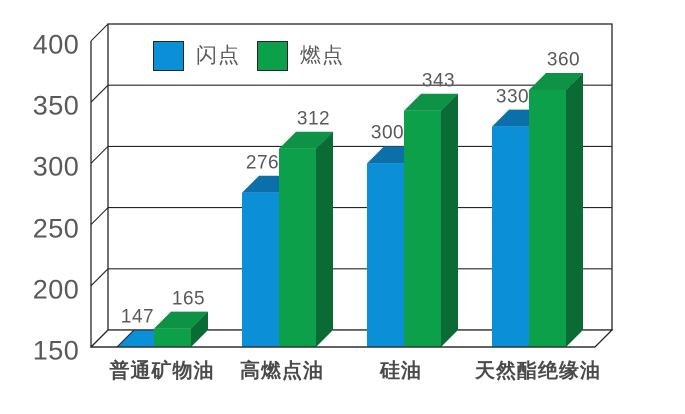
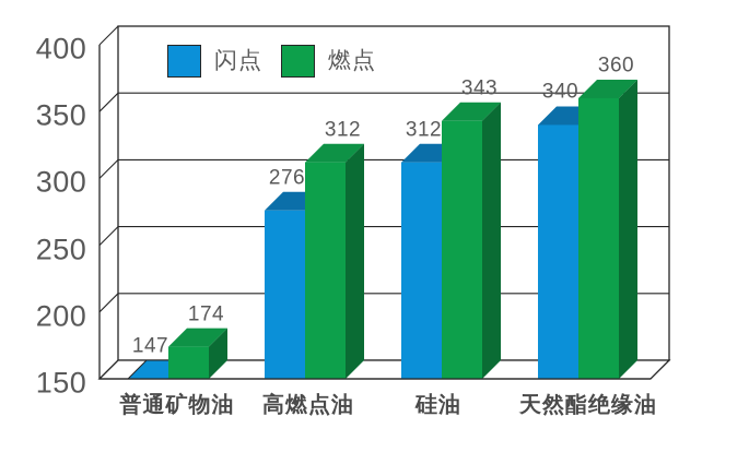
燃点/普通矿物油: 165 -> 174
闪点/硅油: 300 -> 312
闪点/天然酯绝缘油: 330 -> 340
